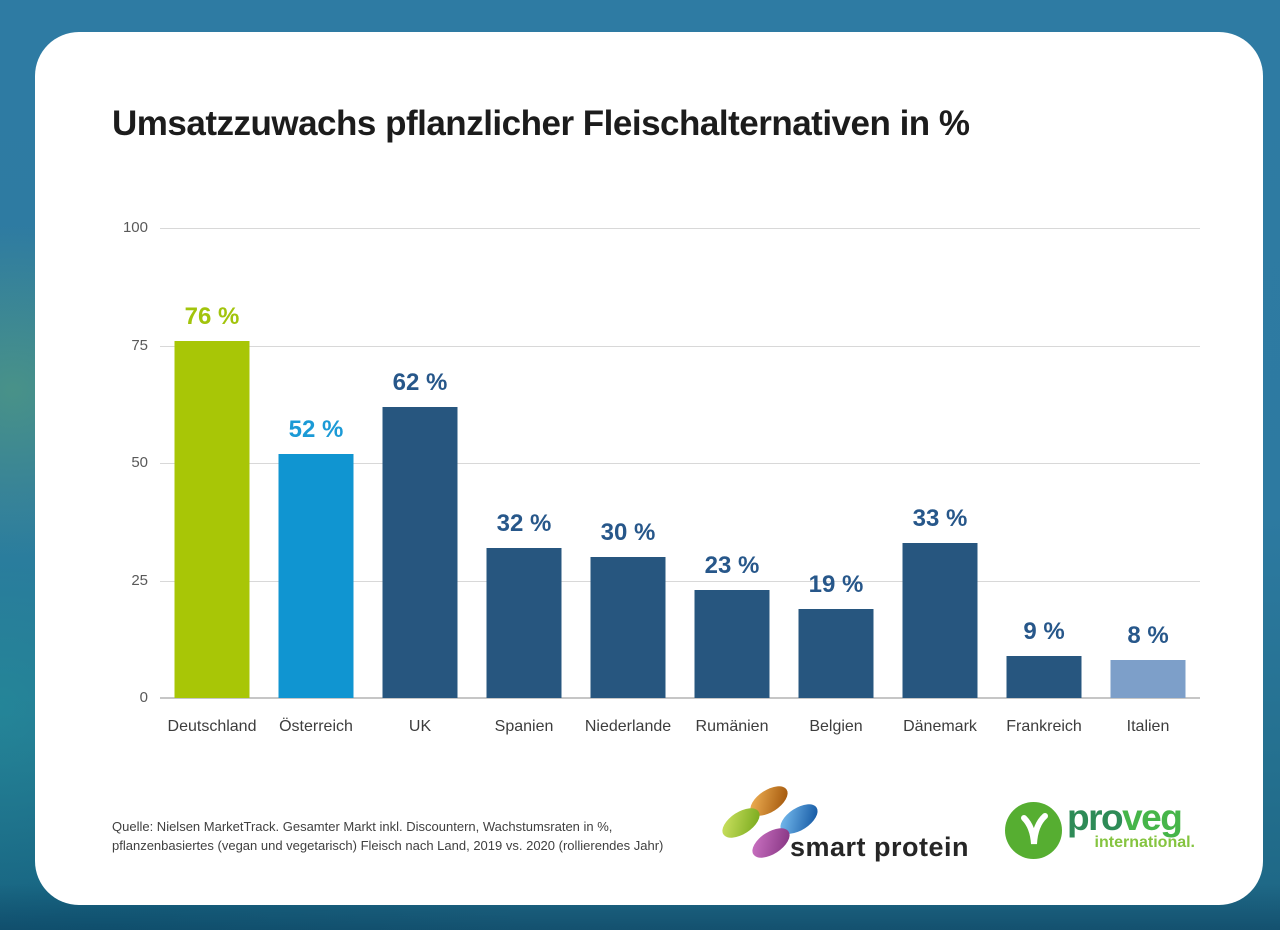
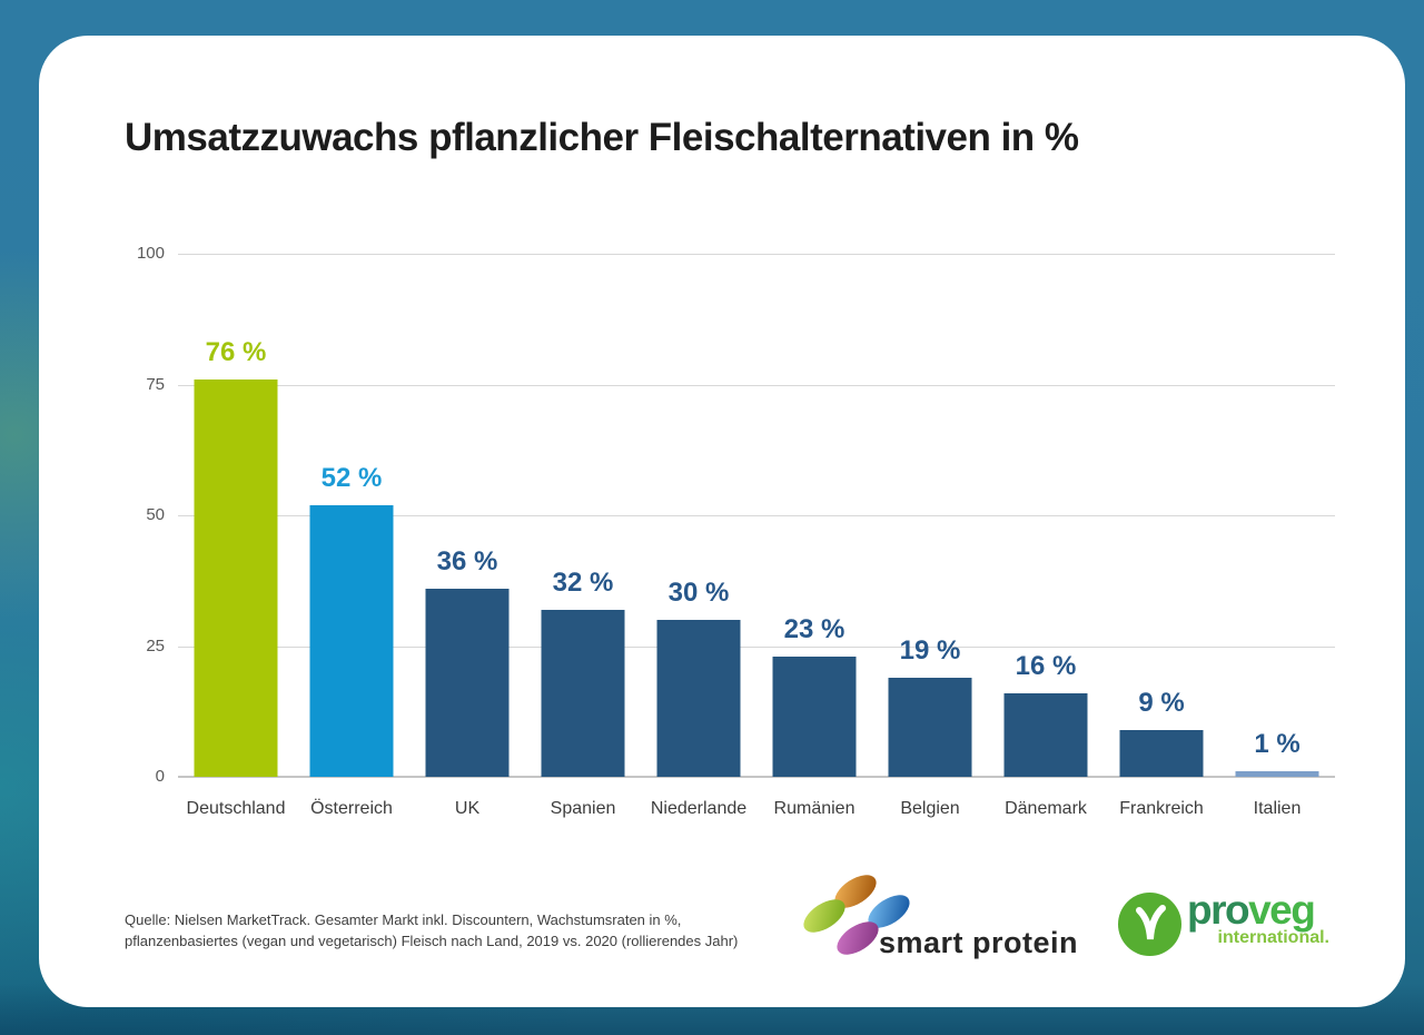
UK: 62 -> 36
Dänemark: 33 -> 16
Italien: 8 -> 1
